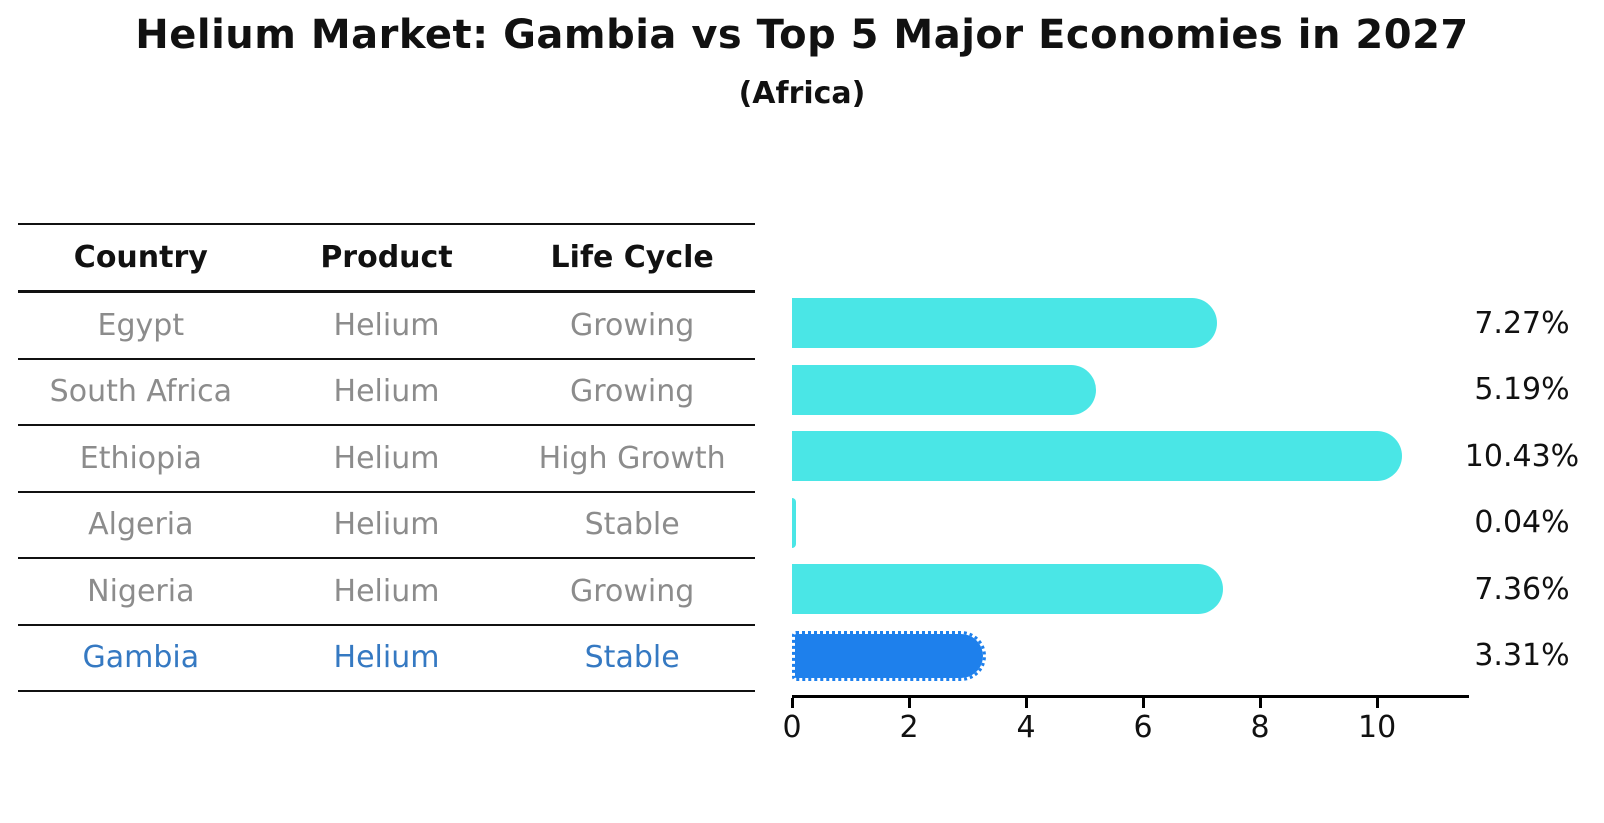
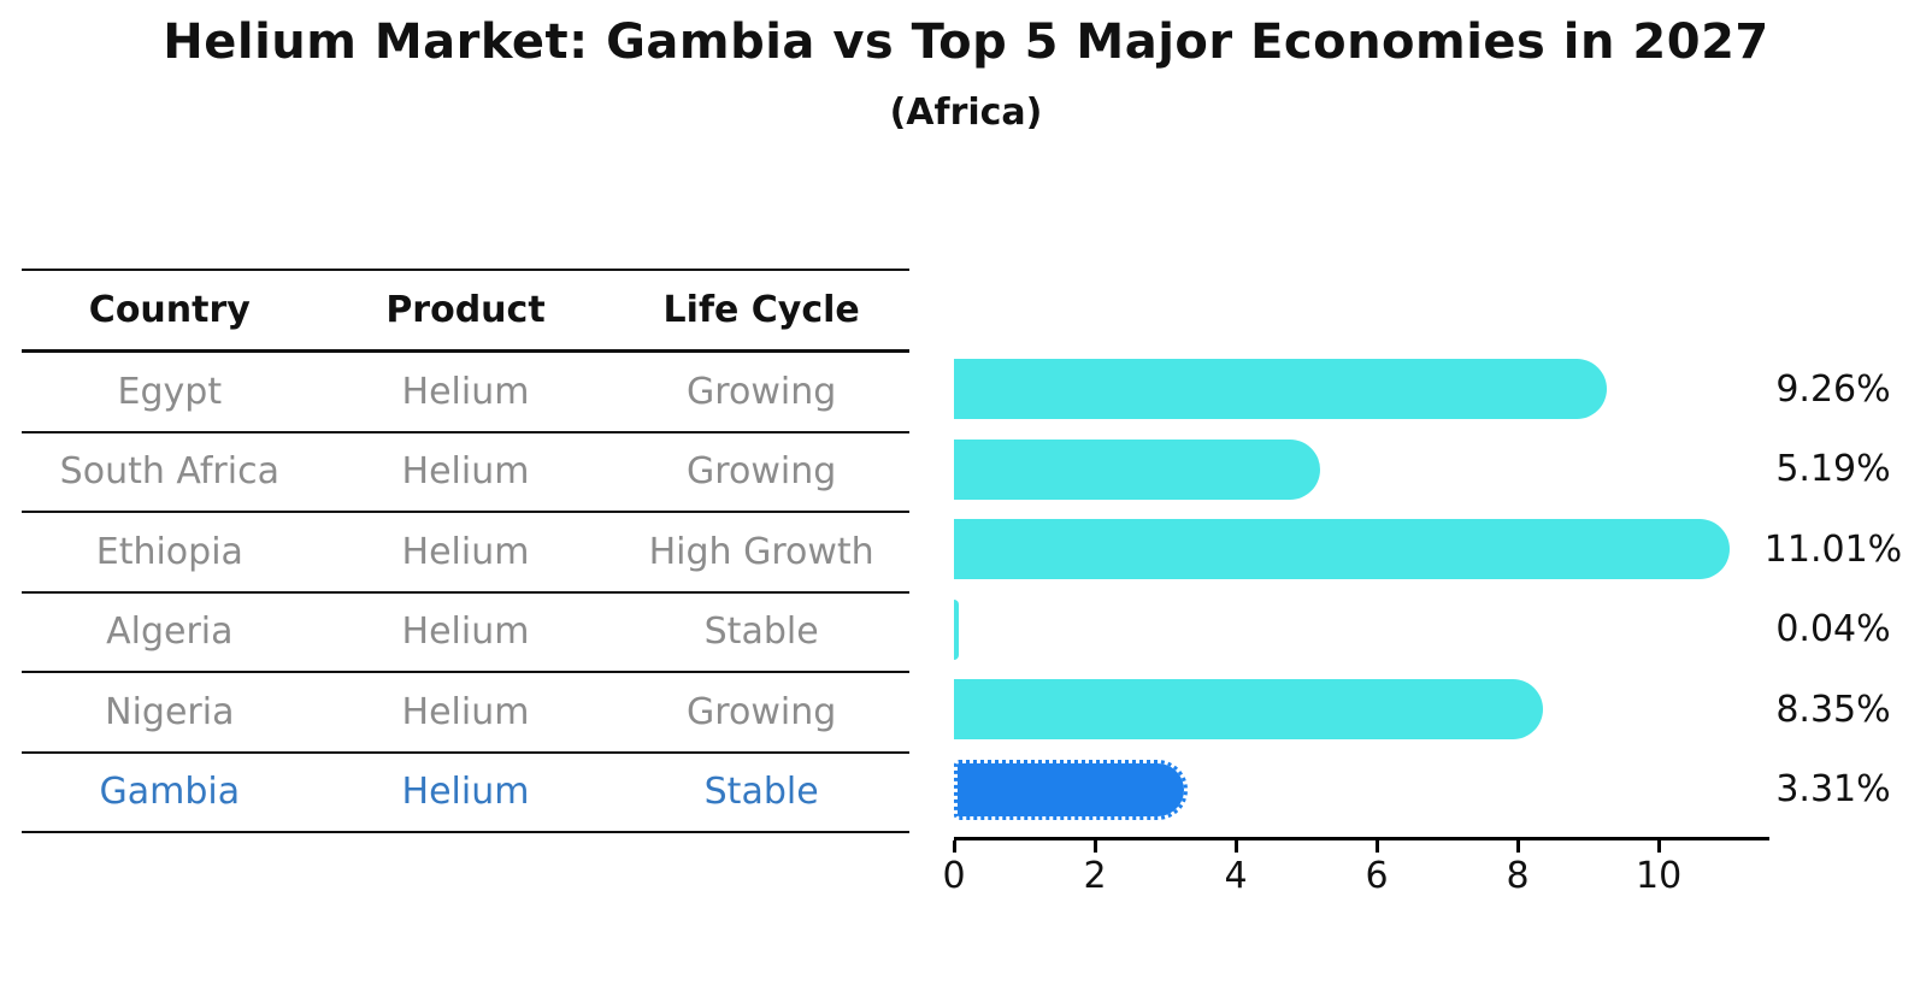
Egypt: 7.27% -> 9.26%
Ethiopia: 10.43% -> 11.01%
Nigeria: 7.36% -> 8.35%
